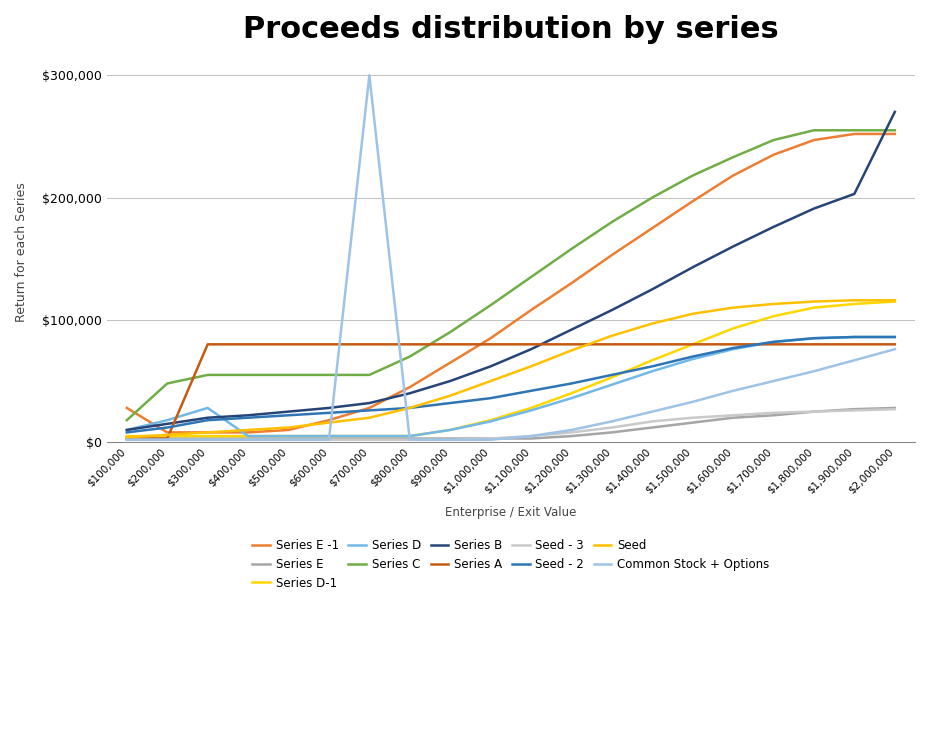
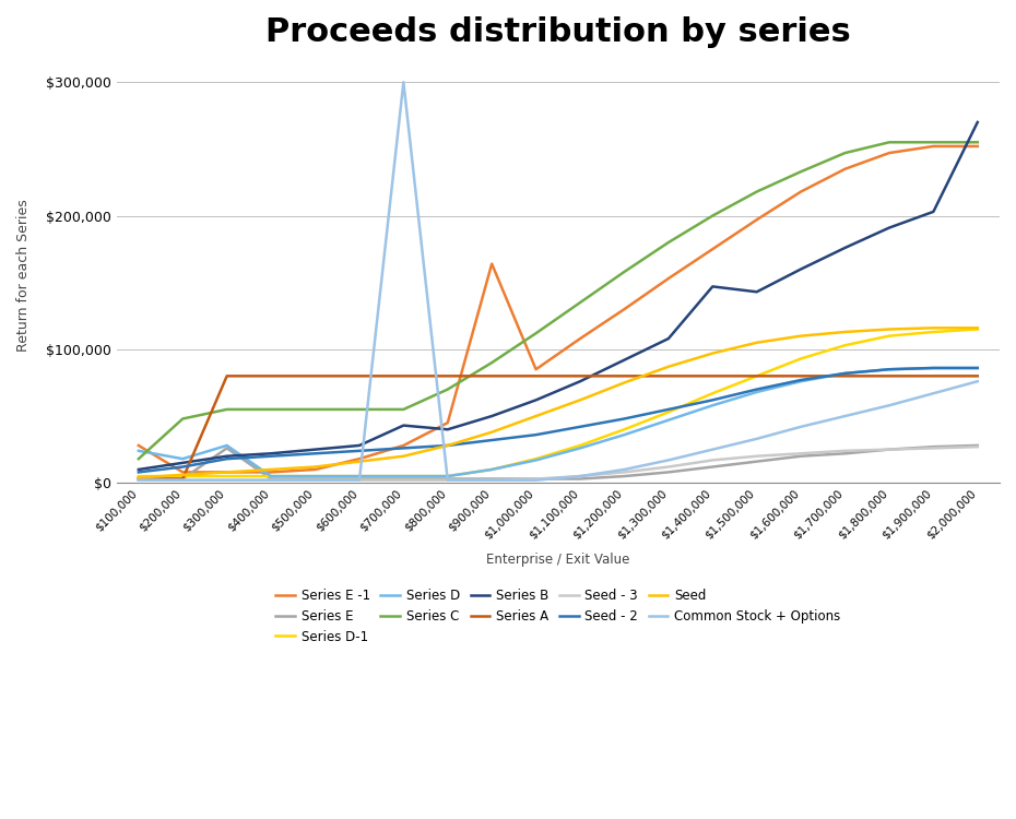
Series D/$100,000: $10,000 -> $24,000
Series E/$300,000: $3,000 -> $26,000
Series B/$700,000: $32,000 -> $43,000
Series E -1/$900,000: $65,000 -> $164,000
Series B/$1,400,000: $125,000 -> $147,000
